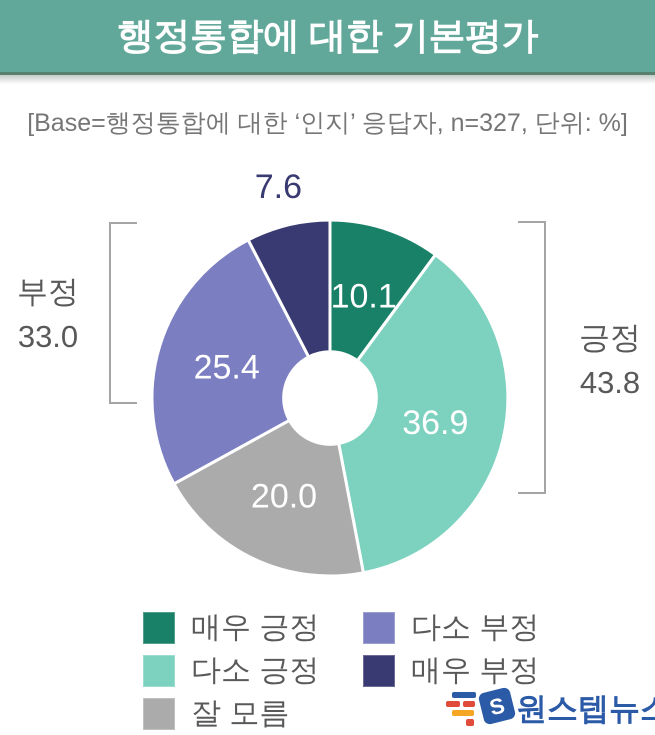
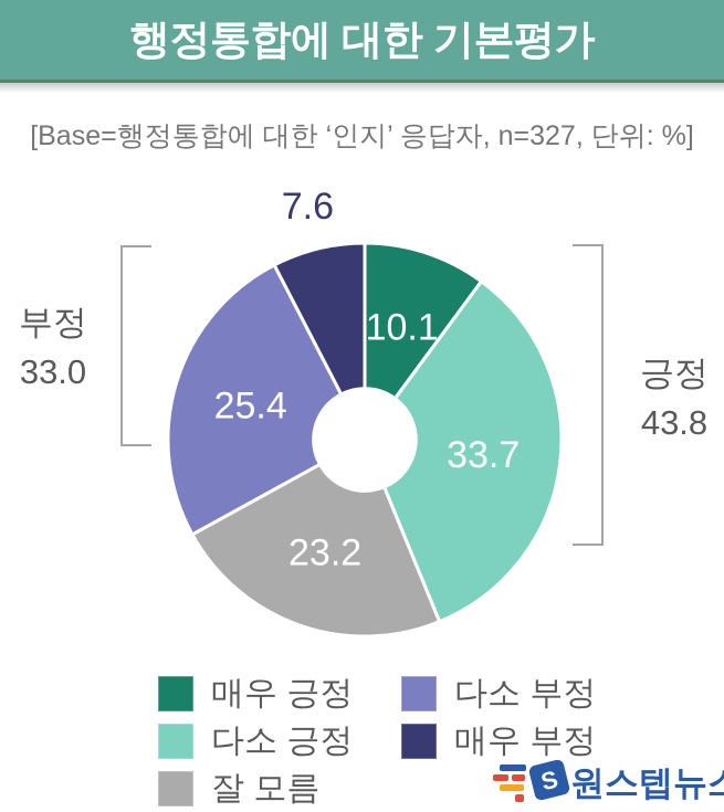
다소 긍정: 36.9 -> 33.7
잘 모름: 20.0 -> 23.2
